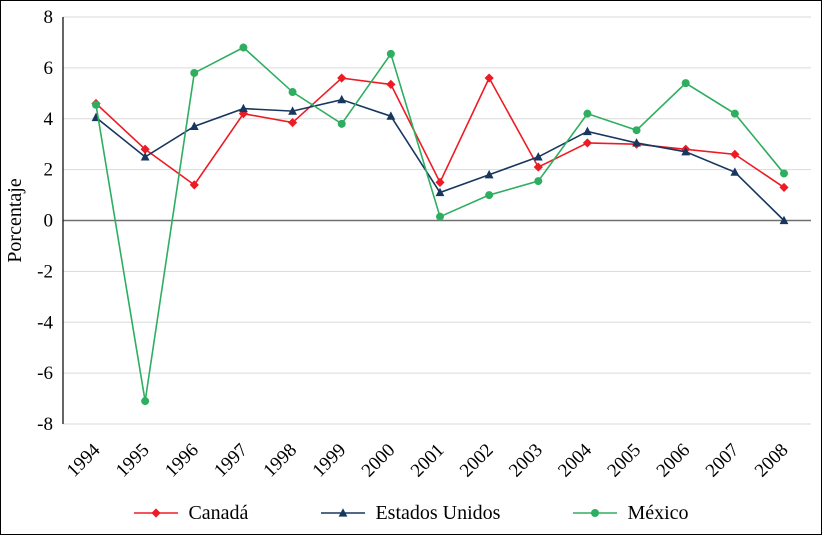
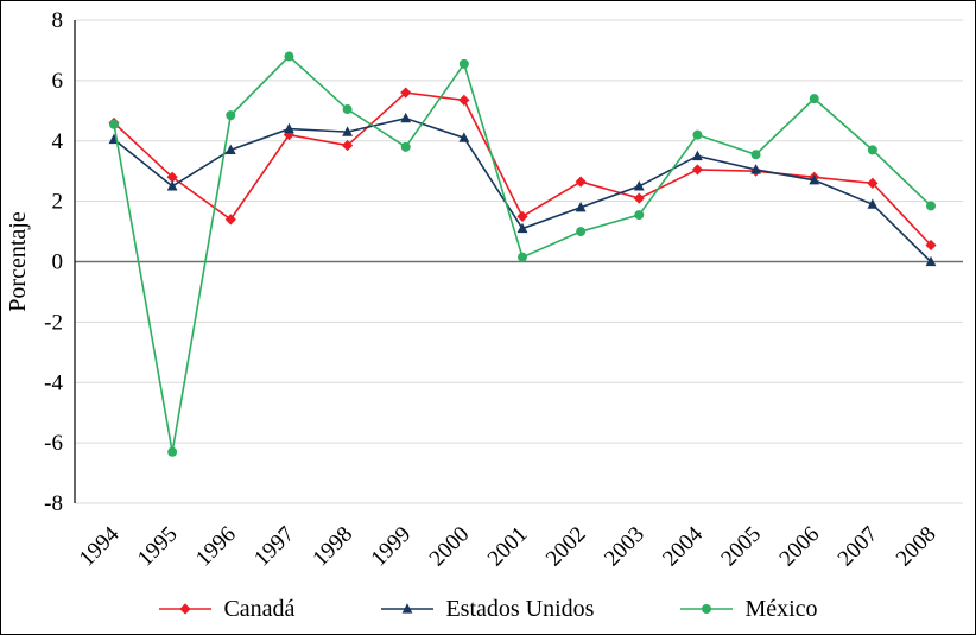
México/1995: -7.1 -> -6.3
México/1996: 5.8 -> 4.8
Canadá/2002: 5.6 -> 2.6
México/2007: 4.2 -> 3.7
Canadá/2008: 1.3 -> 0.6
